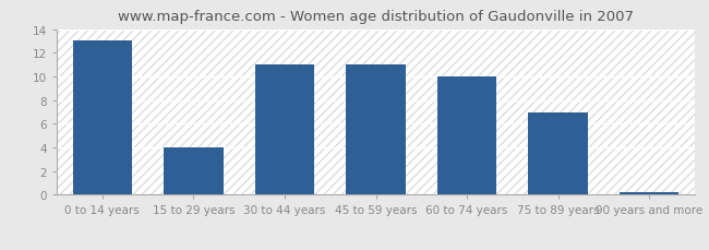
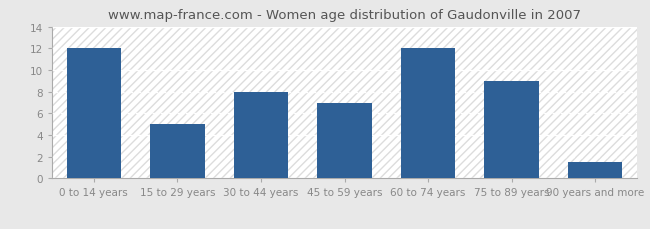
0 to 14 years: 13.0 -> 12.0
15 to 29 years: 4.0 -> 5.0
30 to 44 years: 11.0 -> 8.0
45 to 59 years: 11.0 -> 7.0
60 to 74 years: 10.0 -> 12.0
75 to 89 years: 7.0 -> 9.0
90 years and more: 0.2 -> 1.5
